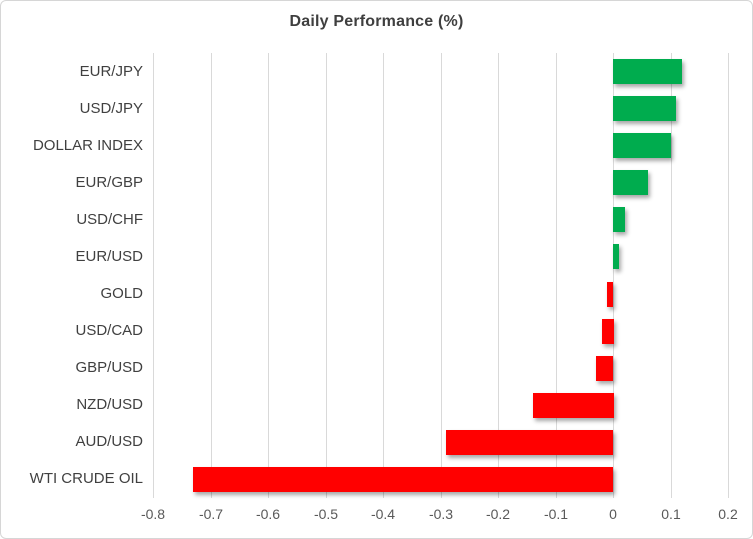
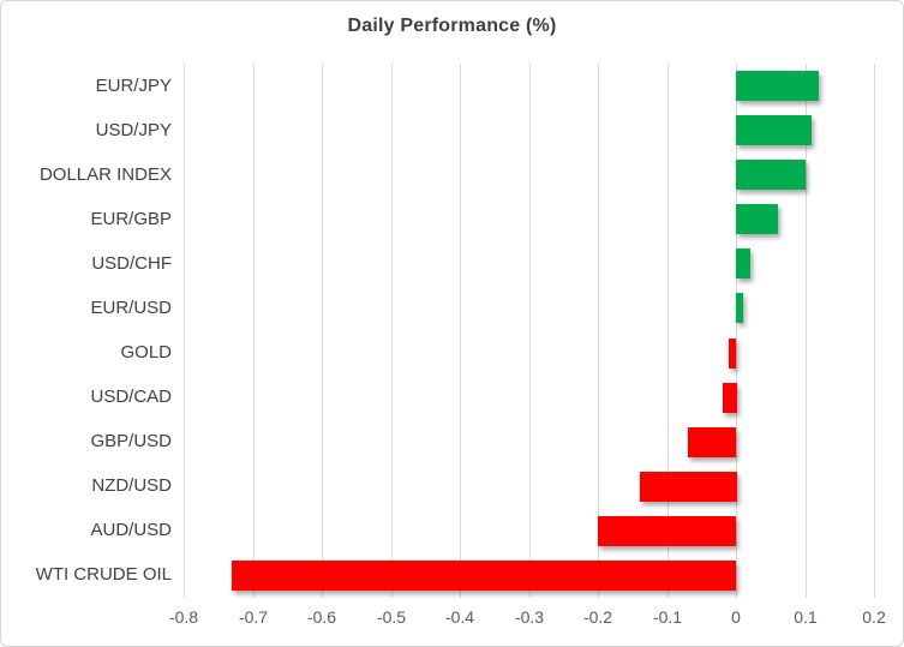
GBP/USD: -0.03 -> -0.07
AUD/USD: -0.29 -> -0.20
